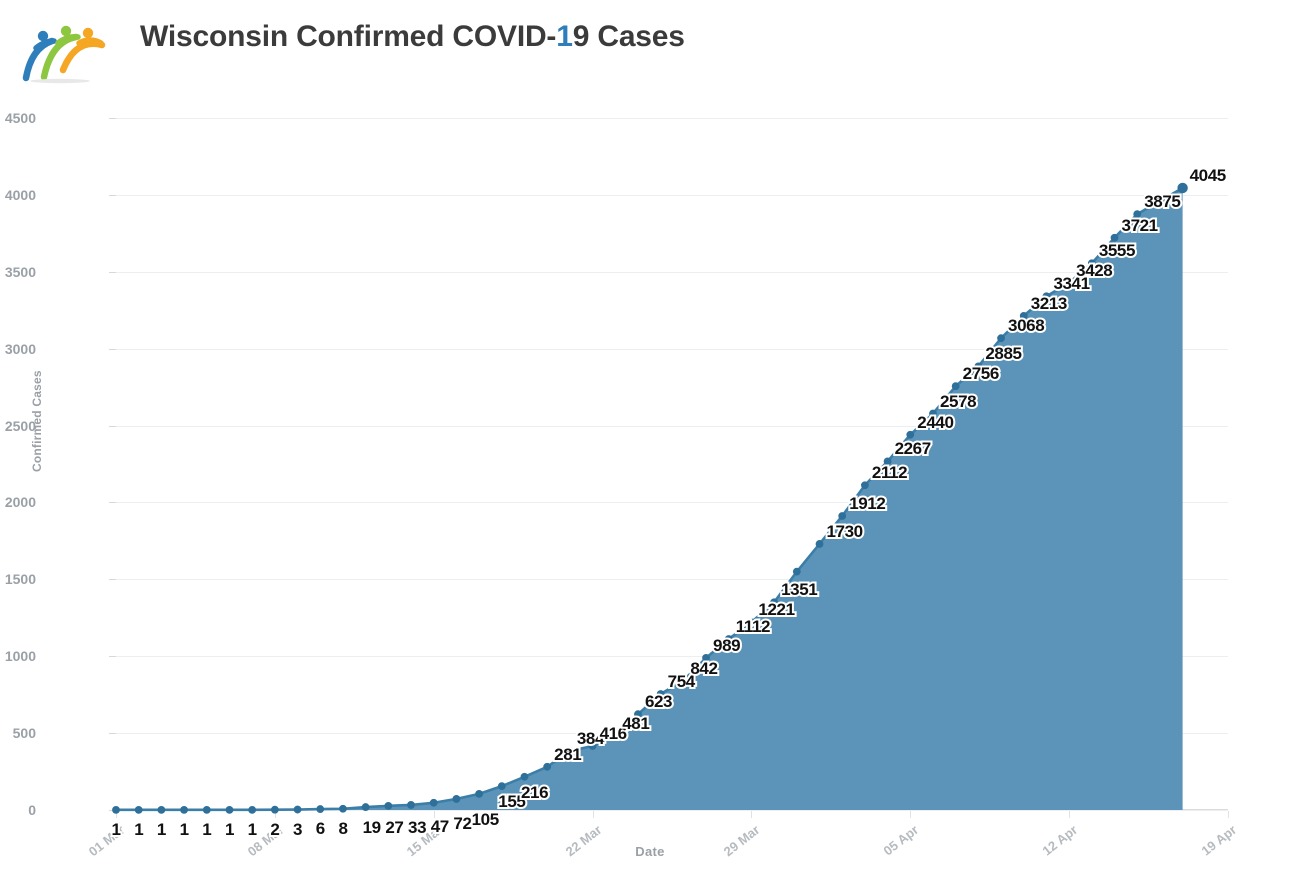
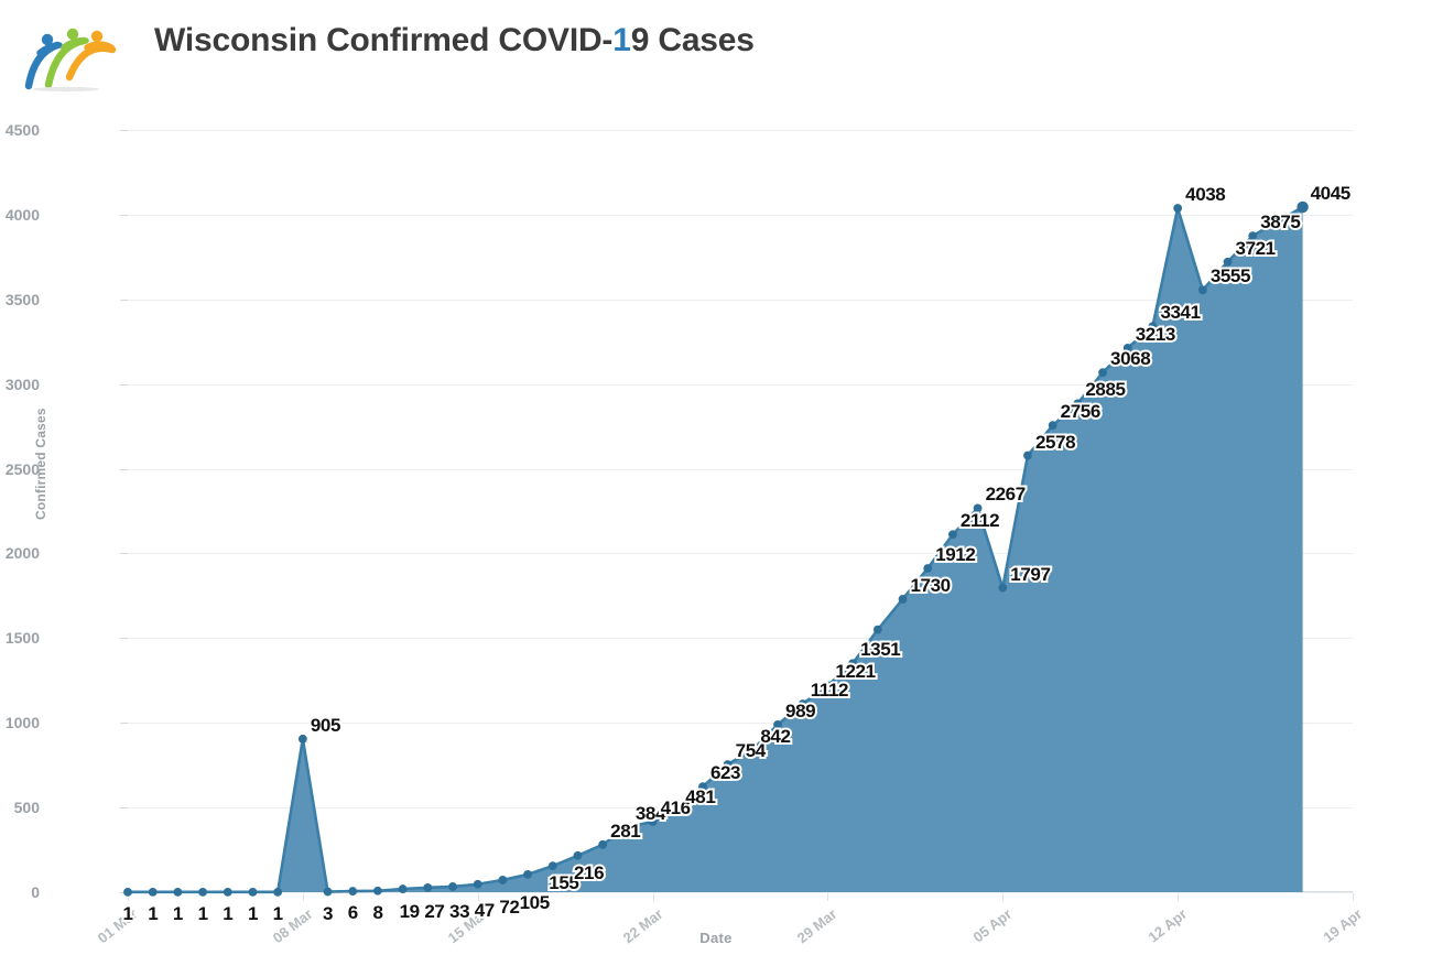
08 Mar: 2 -> 905
05 Apr: 2440 -> 1797
12 Apr: 3428 -> 4038
